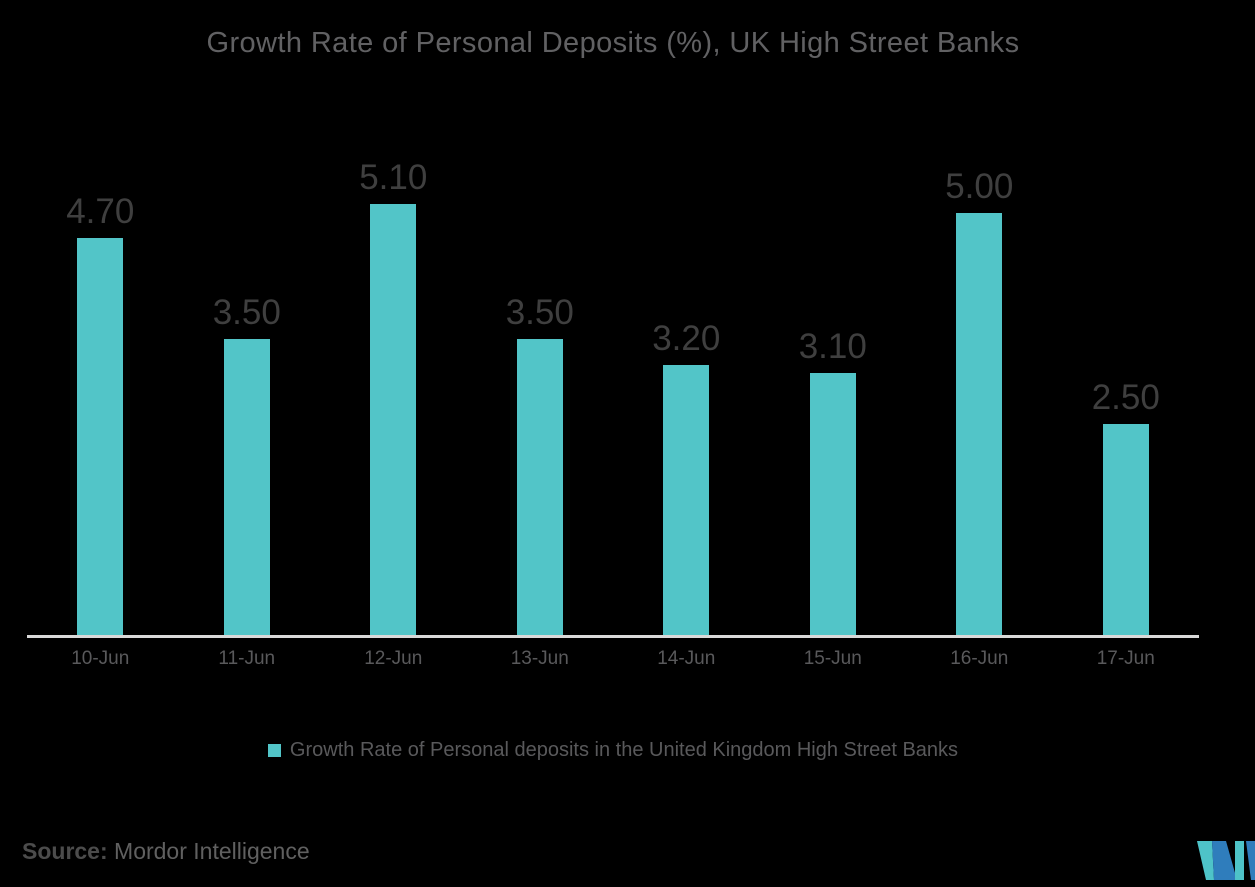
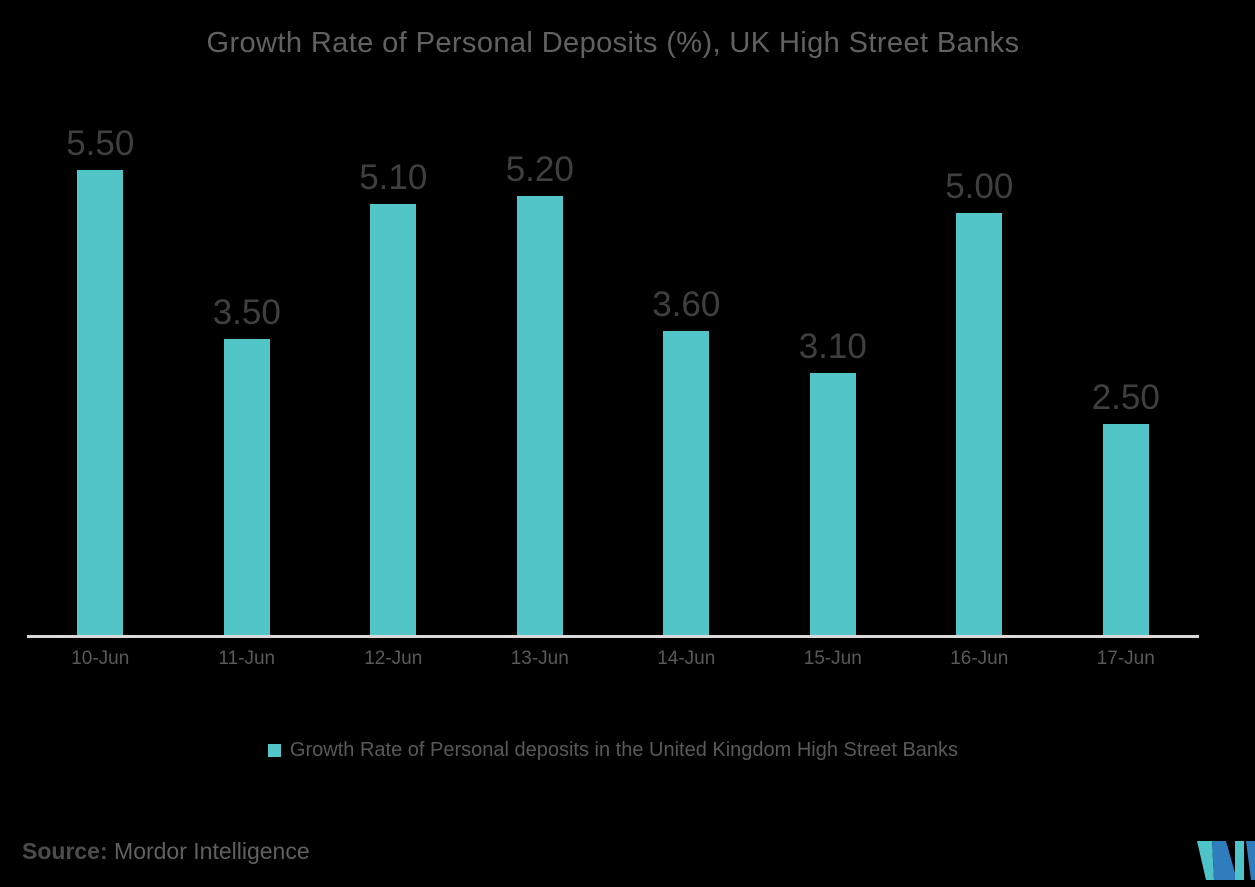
10-Jun: 4.70 -> 5.50
13-Jun: 3.50 -> 5.20
14-Jun: 3.20 -> 3.60
